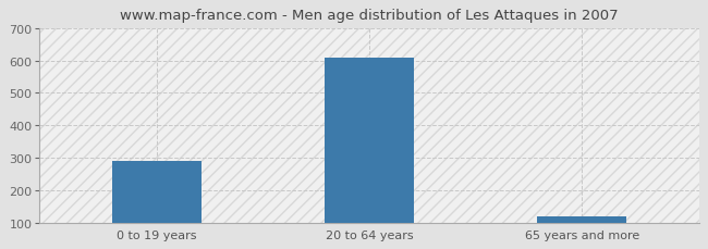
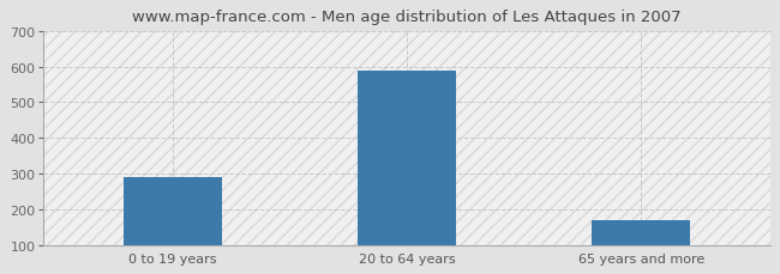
20 to 64 years: 610 -> 590
65 years and more: 120 -> 170
